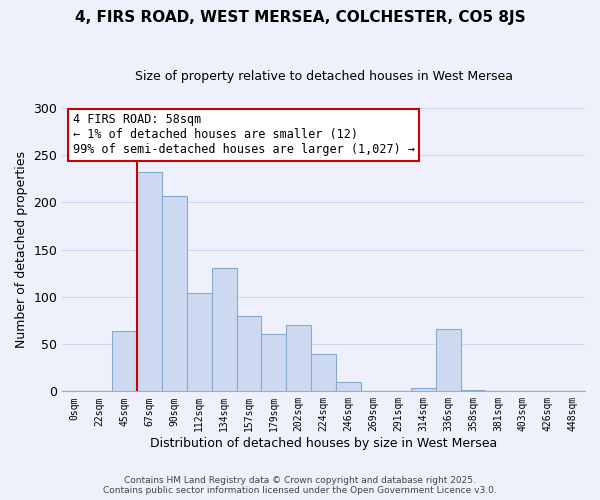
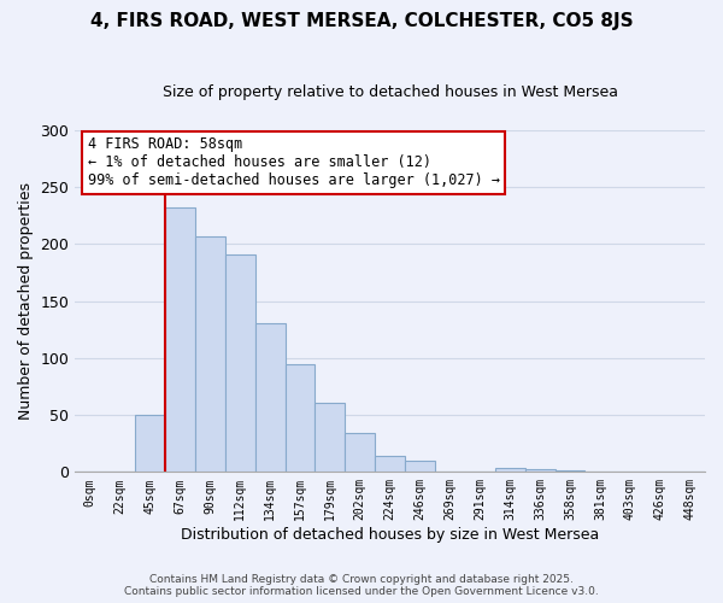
45sqm: 64 -> 50
112sqm: 104 -> 191
157sqm: 80 -> 95
202sqm: 70 -> 34
224sqm: 40 -> 14
336sqm: 66 -> 2
